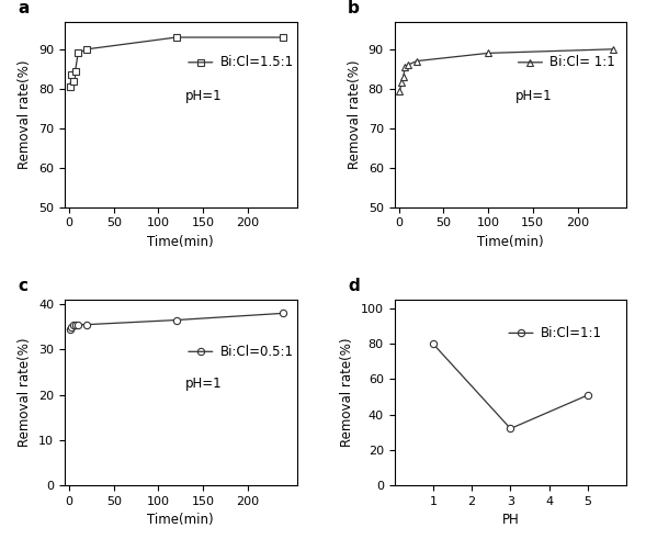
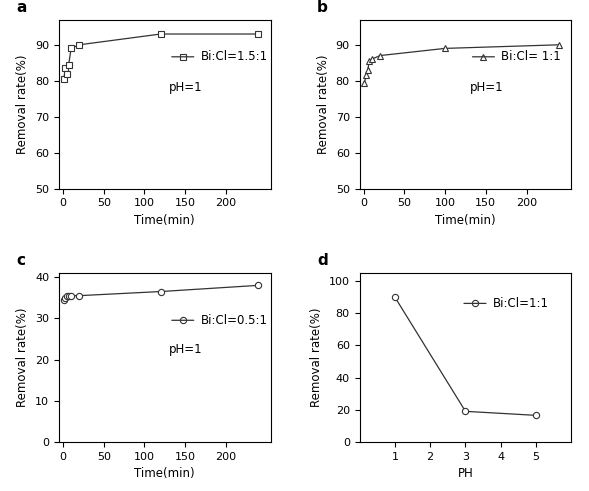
1: 80 -> 90
3: 32 -> 19
5: 51 -> 16
